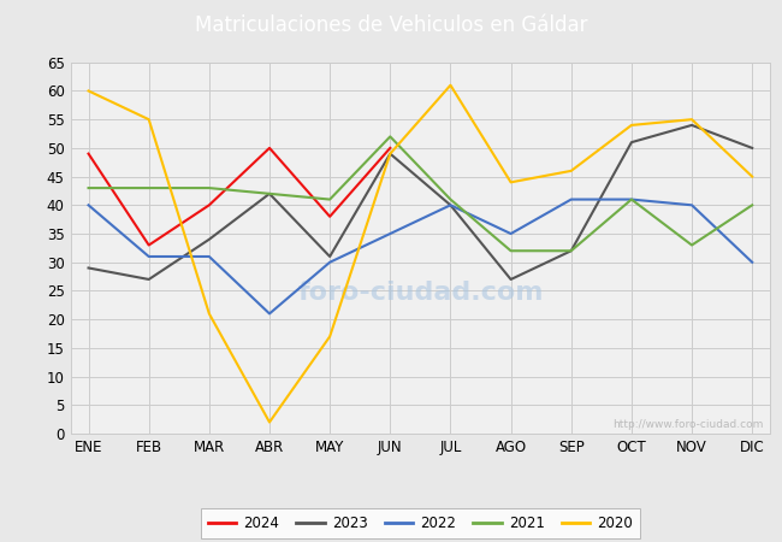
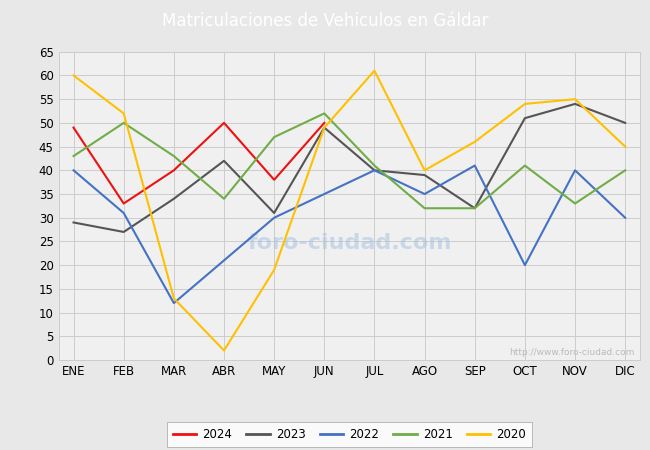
2021/FEB: 43 -> 50
2020/FEB: 55 -> 52
2022/MAR: 31 -> 12
2020/MAR: 21 -> 13
2021/ABR: 42 -> 34
2021/MAY: 41 -> 47
2020/MAY: 17 -> 19
2023/AGO: 27 -> 39
2020/AGO: 44 -> 40
2022/OCT: 41 -> 20
